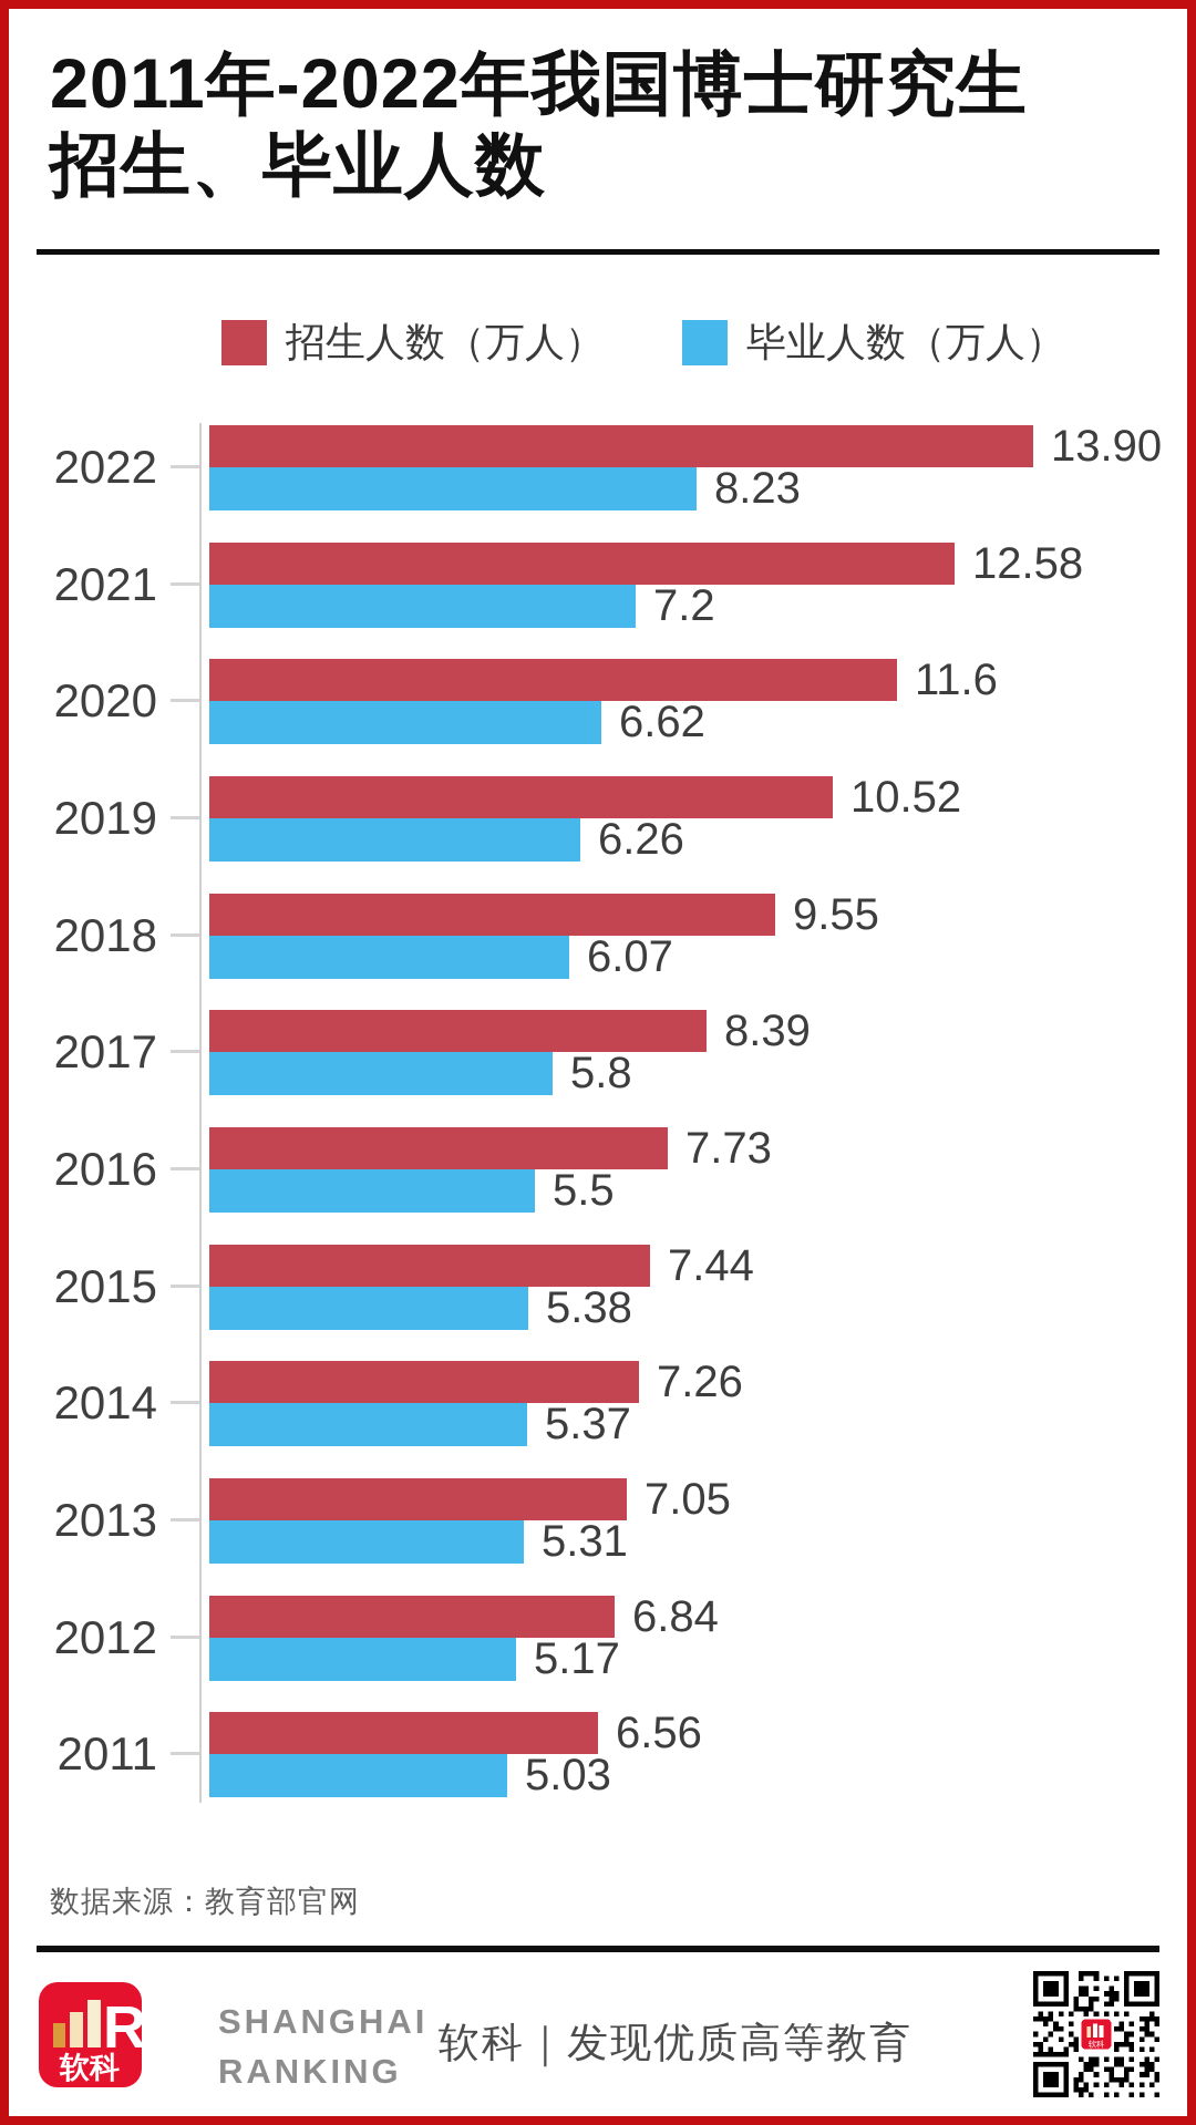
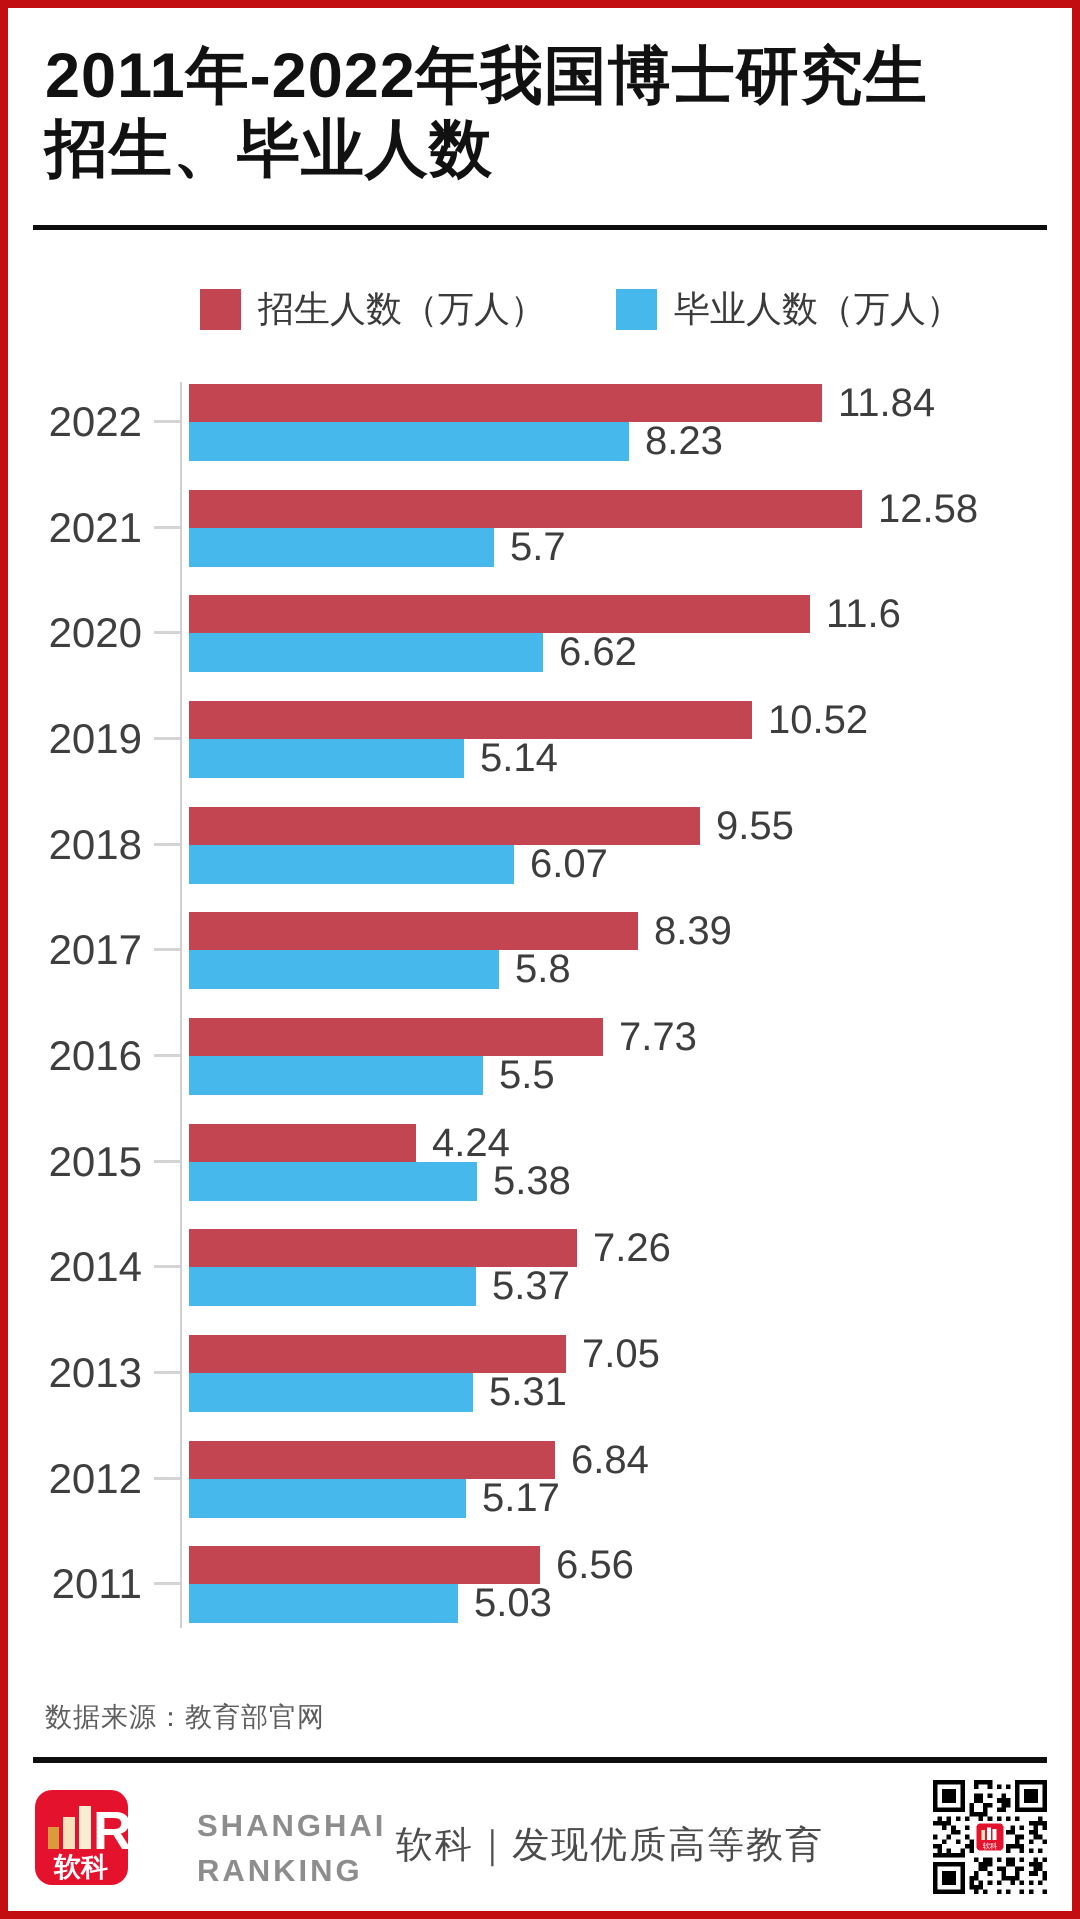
招生人数（万人）/2022: 13.90 -> 11.84
毕业人数（万人）/2021: 7.2 -> 5.7
毕业人数（万人）/2019: 6.26 -> 5.14
招生人数（万人）/2015: 7.44 -> 4.24
